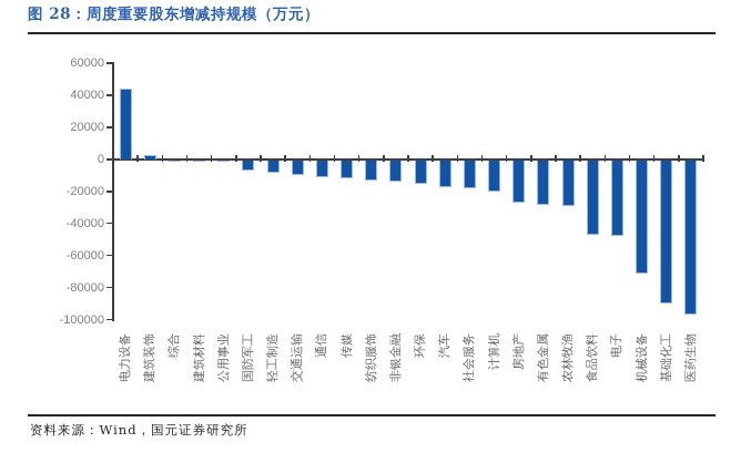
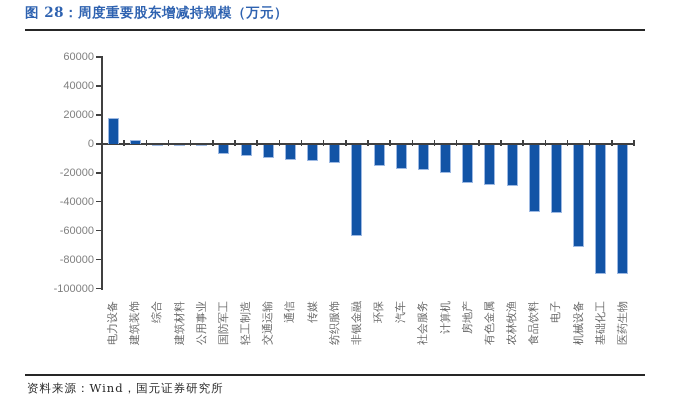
电力设备: 44000 -> 18000
非银金融: -14000 -> -64000
医药生物: -97000 -> -90000
